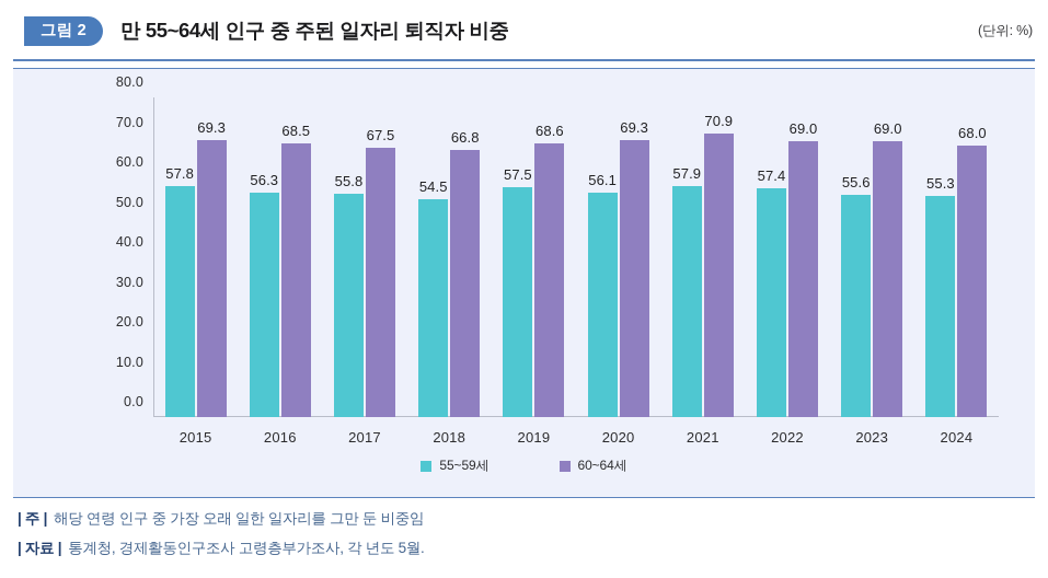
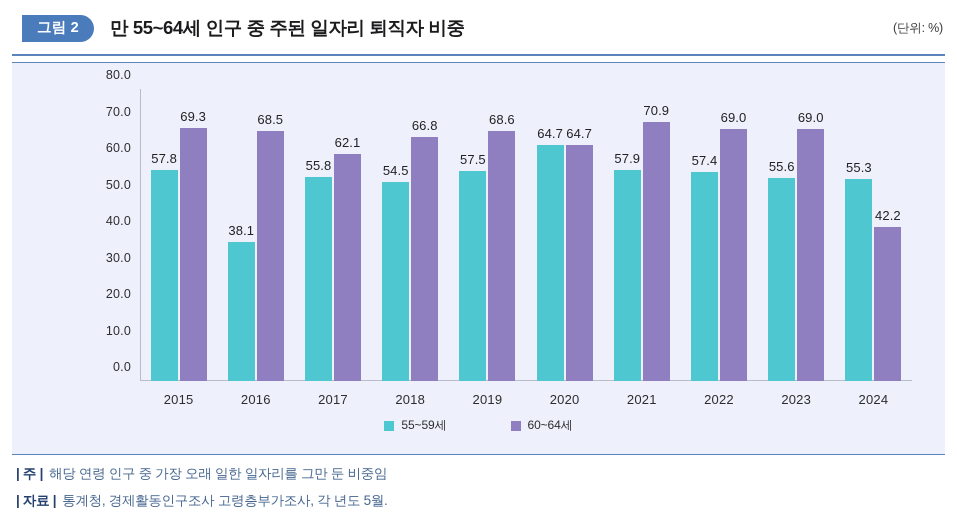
55~59세/2016: 56.3 -> 38.1
60~64세/2017: 67.5 -> 62.1
55~59세/2020: 56.1 -> 64.7
60~64세/2020: 69.3 -> 64.7
60~64세/2024: 68.0 -> 42.2
